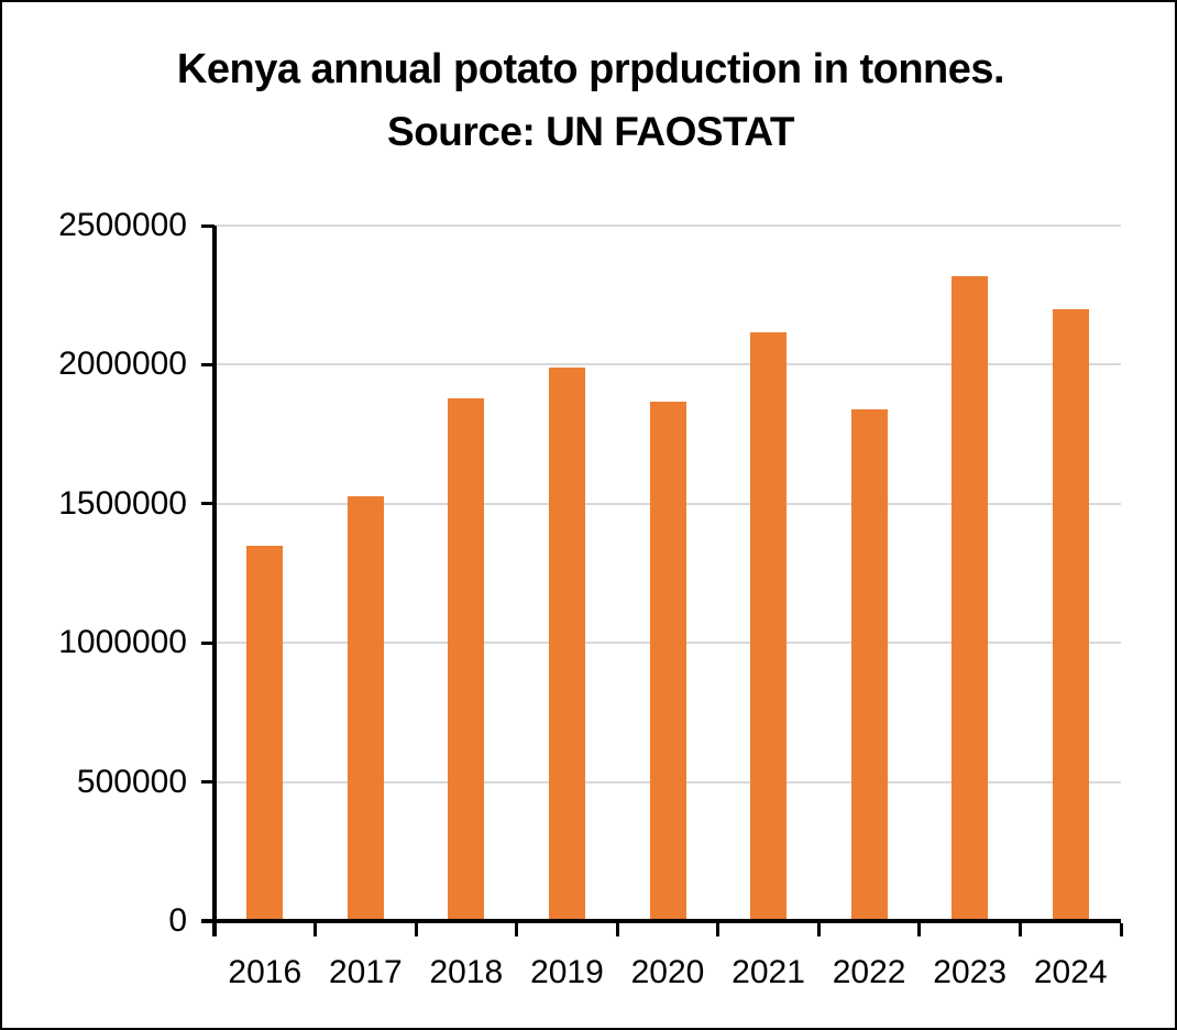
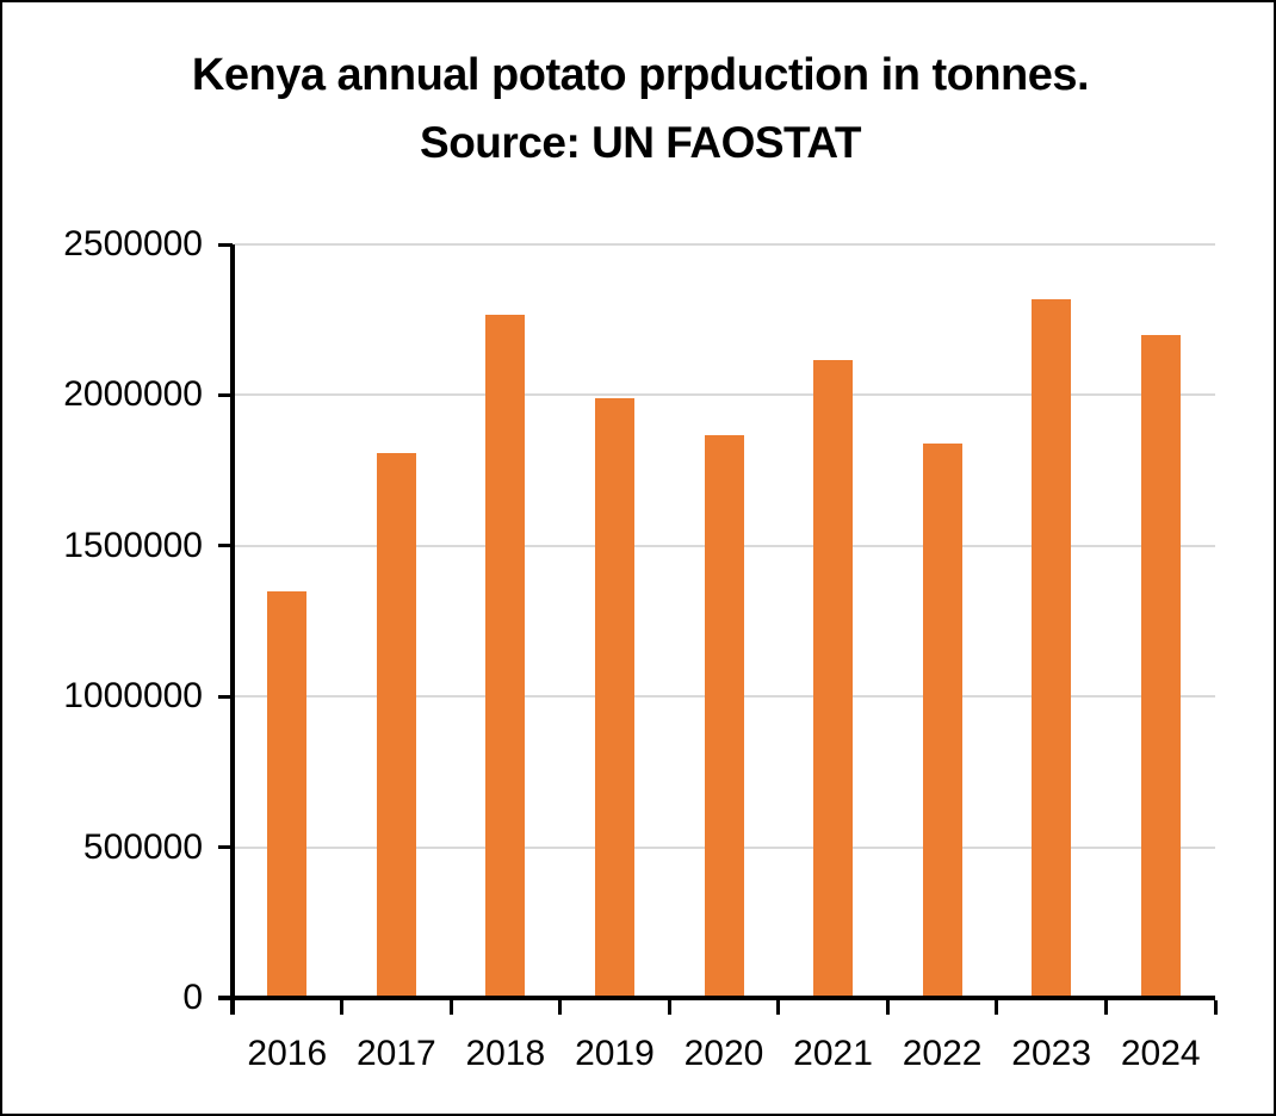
2017: 1520000 -> 1800000
2018: 1870000 -> 2260000
